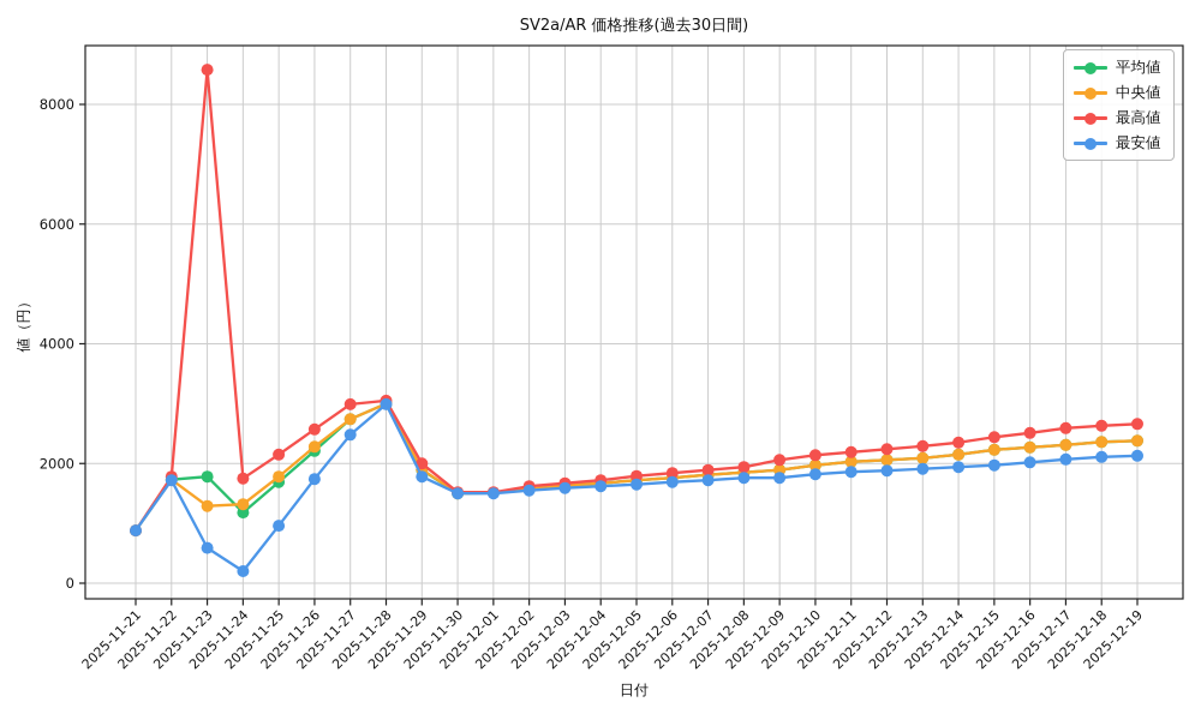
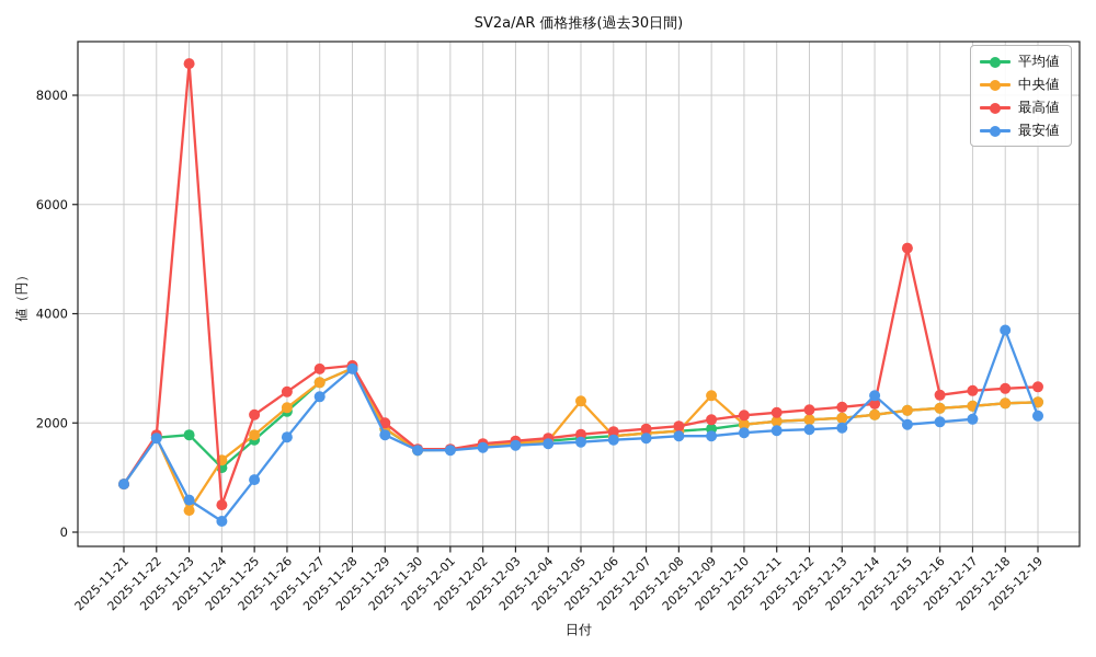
中央値/2025-11-23: 1300 -> 400
最高値/2025-11-24: 1800 -> 500
中央値/2025-12-05: 1700 -> 2400
中央値/2025-12-09: 1900 -> 2500
最安値/2025-12-14: 1900 -> 2500
最高値/2025-12-15: 2400 -> 5200
最安値/2025-12-18: 2100 -> 3700
